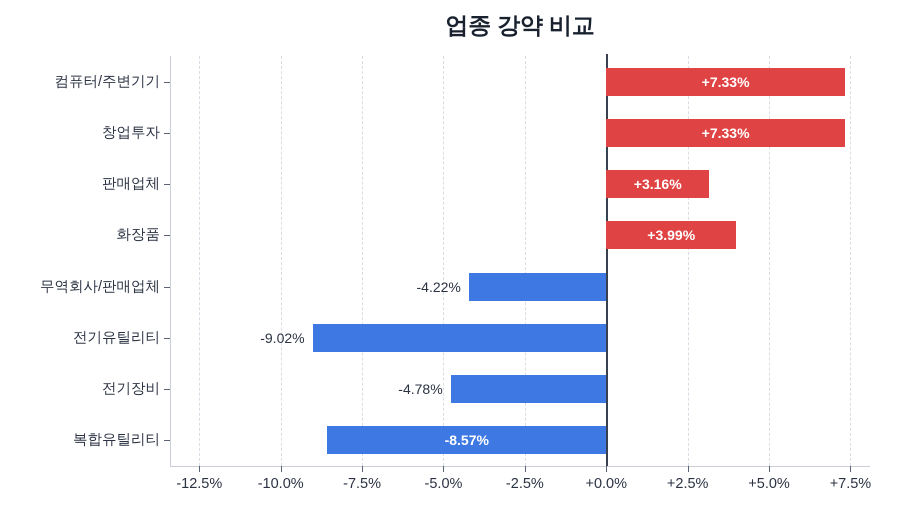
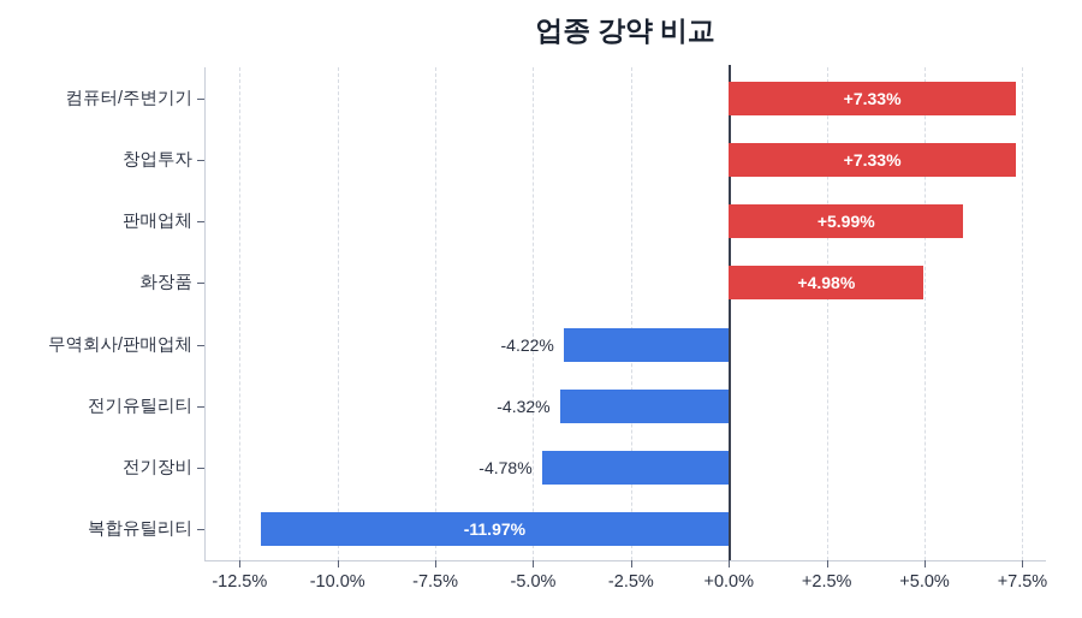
판매업체: +3.16% -> +5.99%
화장품: +3.99% -> +4.98%
전기유틸리티: -9.02% -> -4.32%
복합유틸리티: -8.57% -> -11.97%
